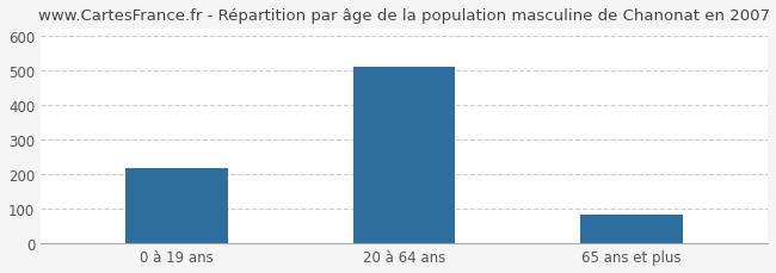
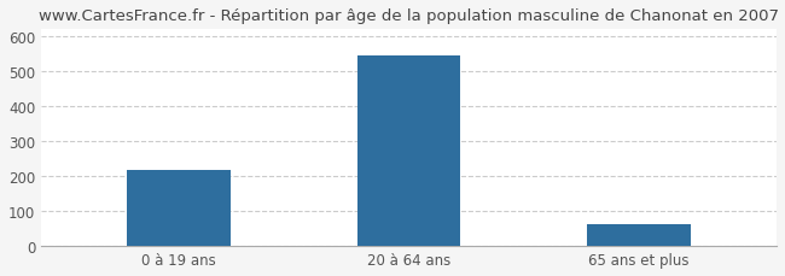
20 à 64 ans: 510 -> 544
65 ans et plus: 85 -> 62
